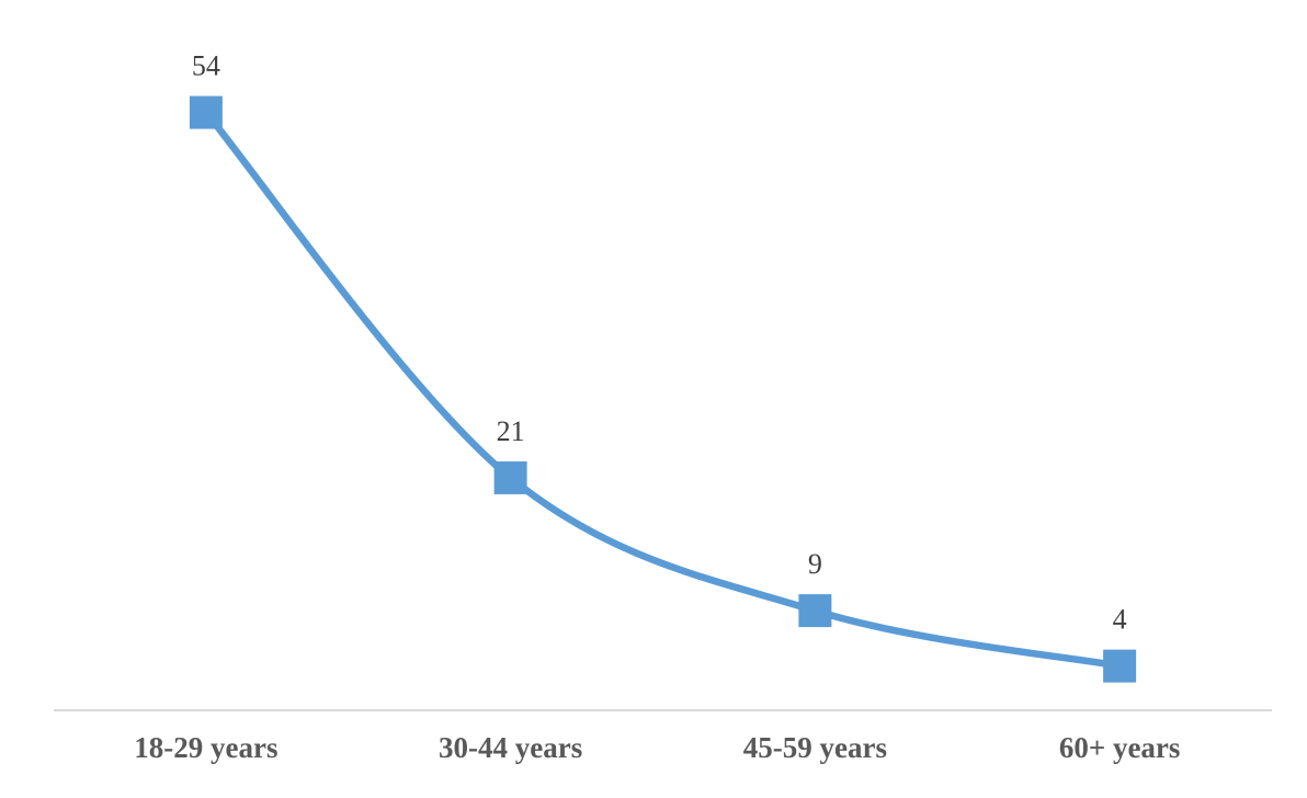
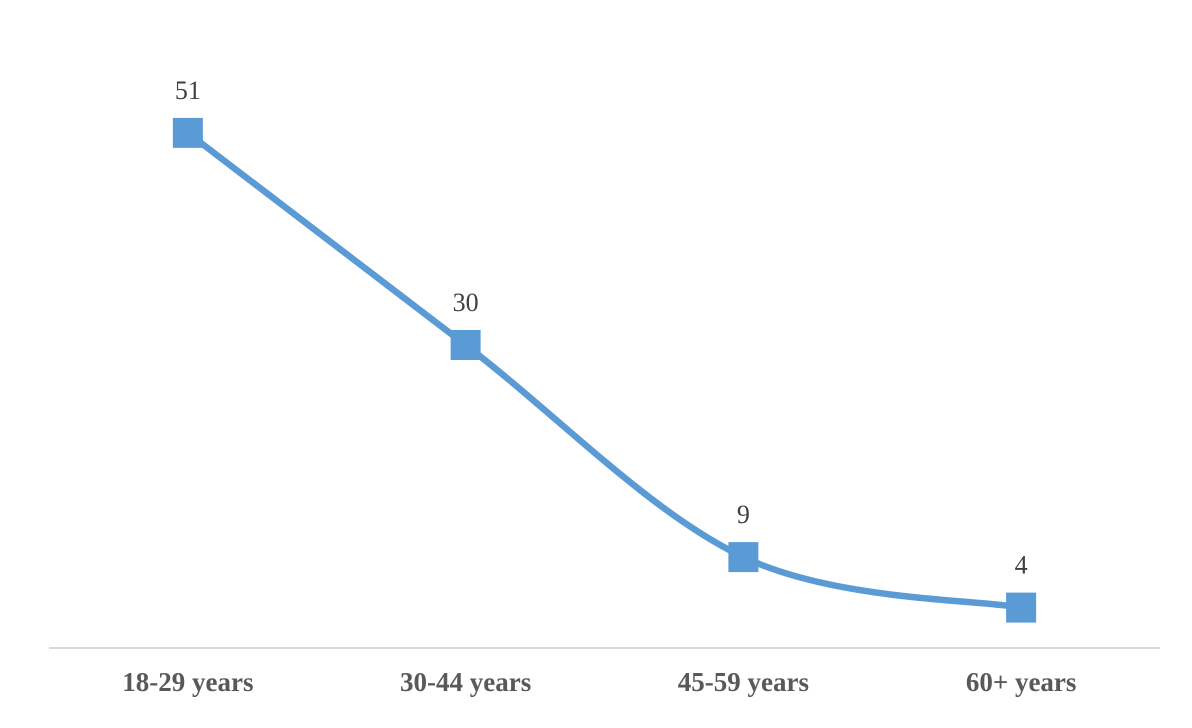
18-29 years: 54 -> 51
30-44 years: 21 -> 30
